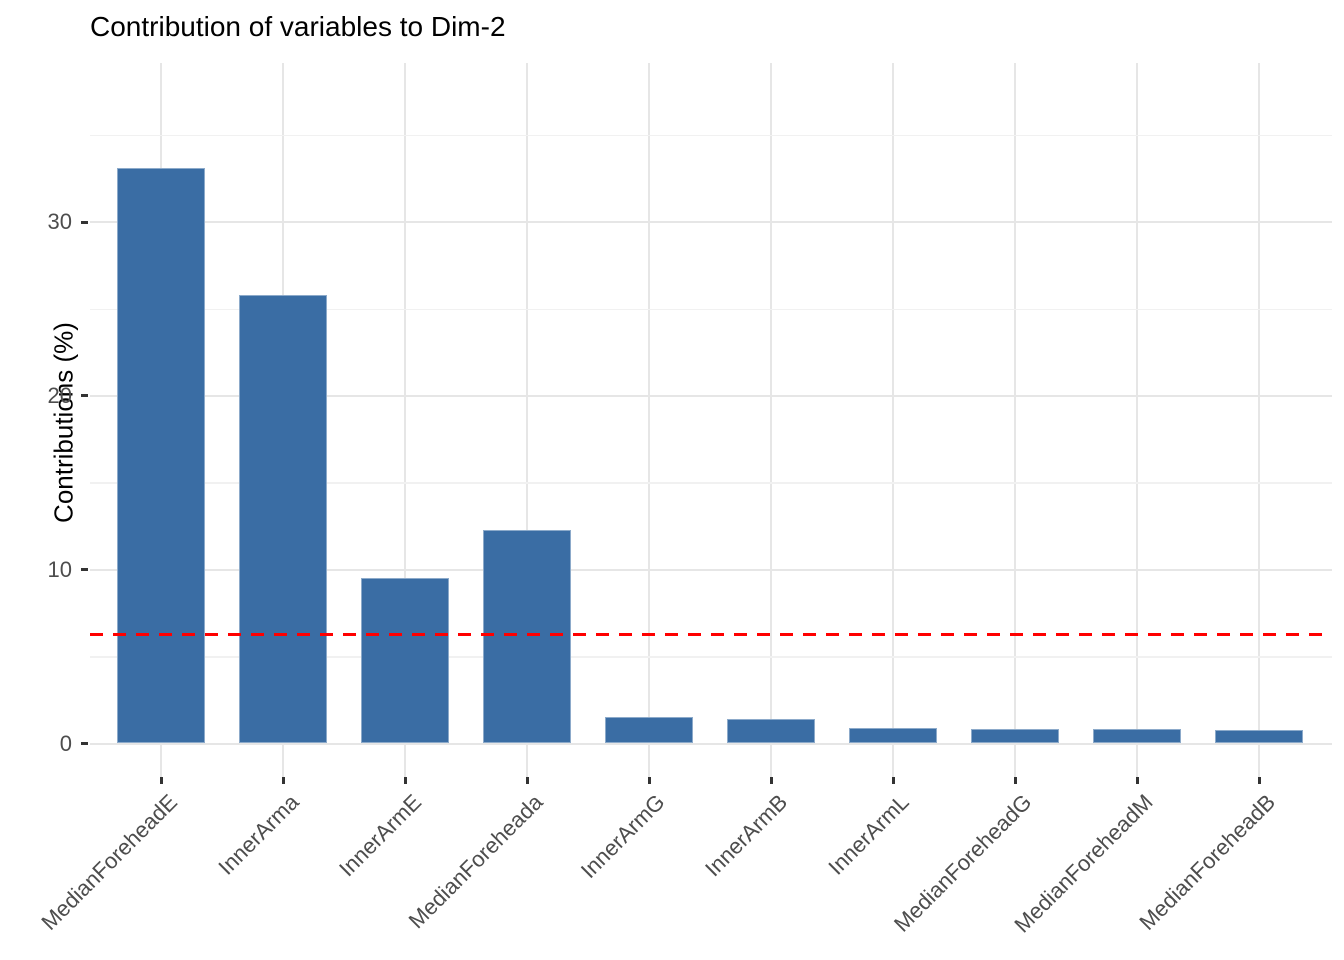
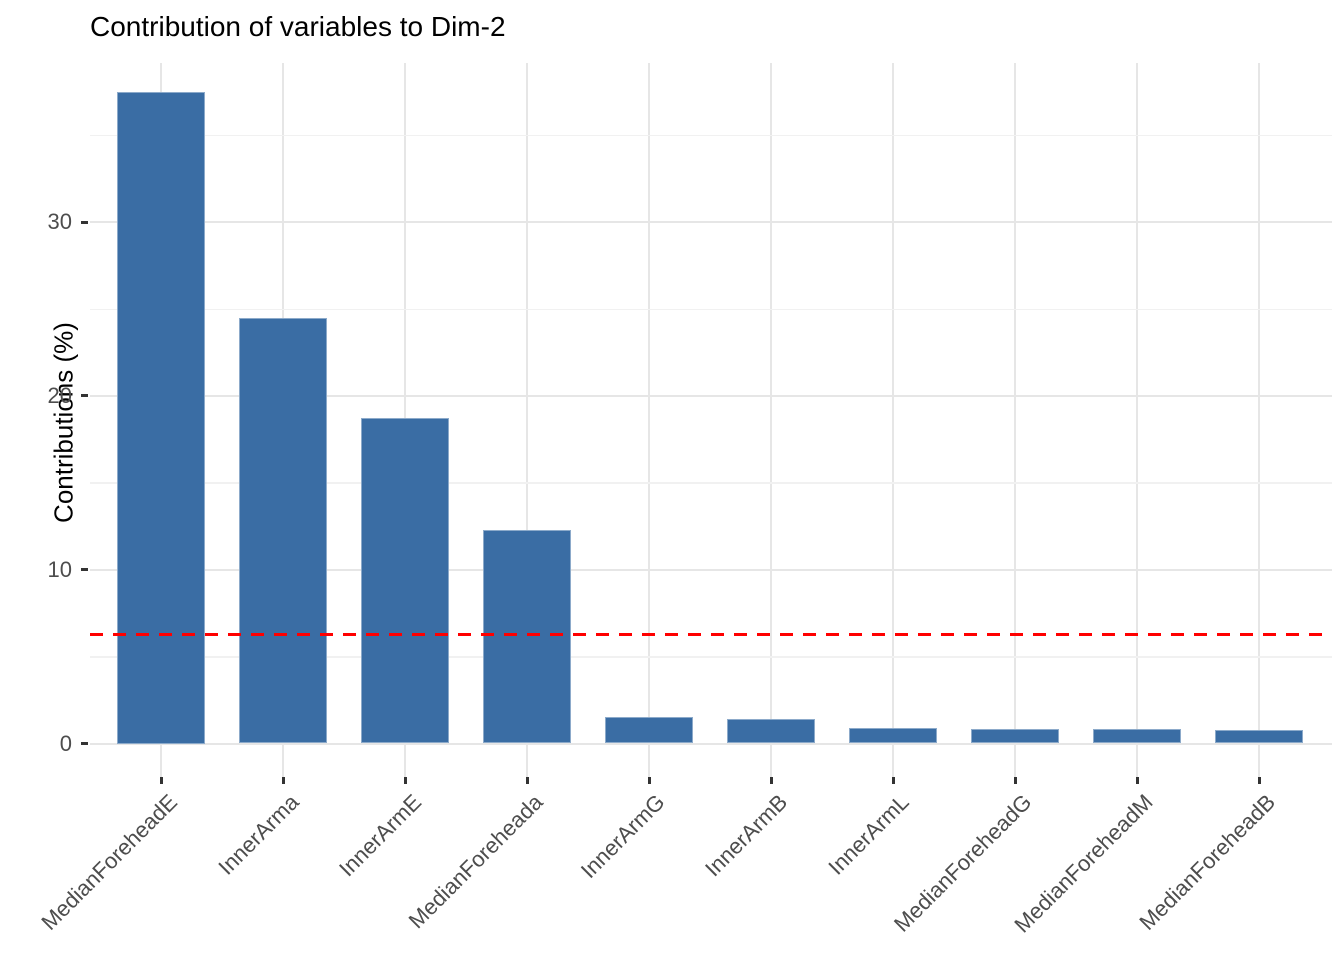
MedianForeheadE: 33.1 -> 37.5
InnerArma: 25.8 -> 24.5
InnerArmE: 9.5 -> 18.7
